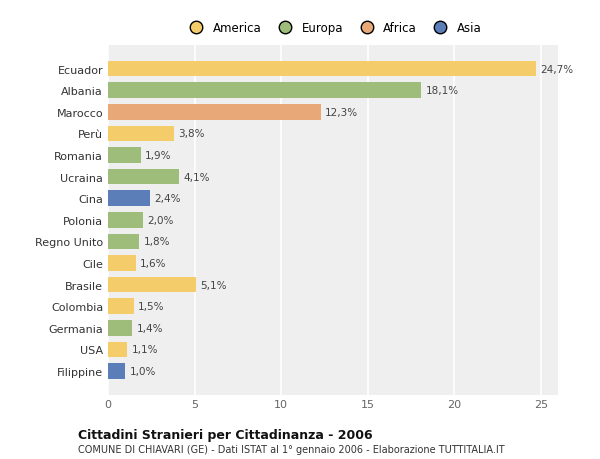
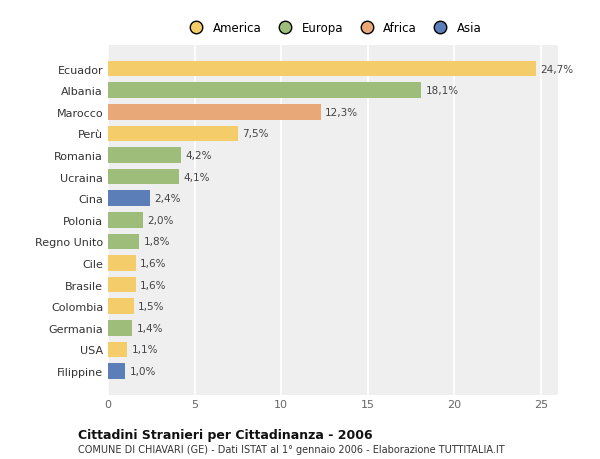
Perù: 3,8% -> 7,5%
Romania: 1,9% -> 4,2%
Brasile: 5,1% -> 1,6%
